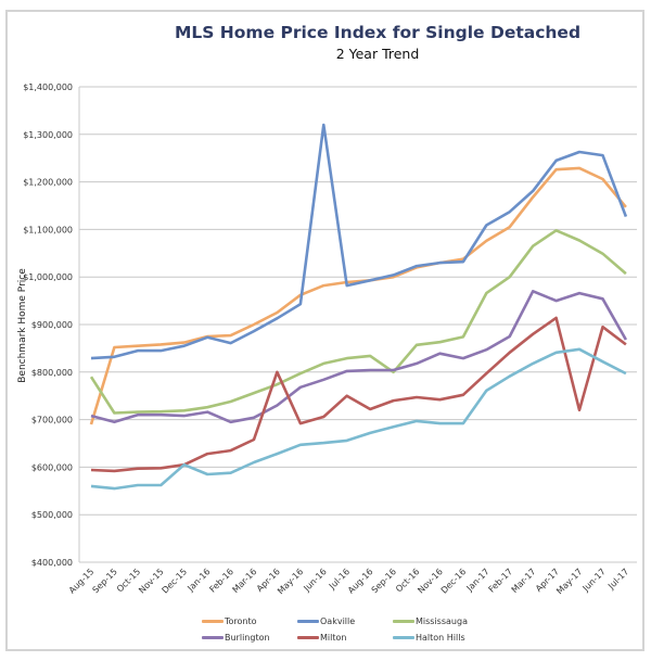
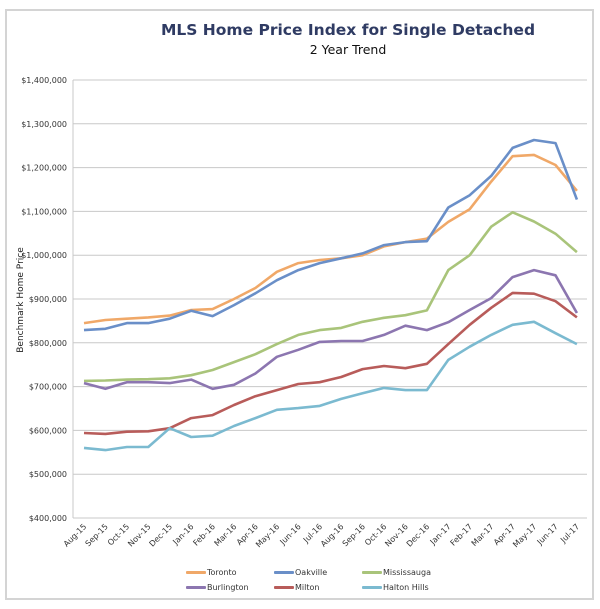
Toronto/Aug-15: $690000 -> $840000
Mississauga/Aug-15: $790000 -> $710000
Milton/Apr-16: $800000 -> $680000
Oakville/Jun-16: $1320000 -> $970000
Milton/Jul-16: $750000 -> $710000
Mississauga/Sep-16: $800000 -> $850000
Burlington/Mar-17: $970000 -> $900000
Milton/May-17: $720000 -> $910000
